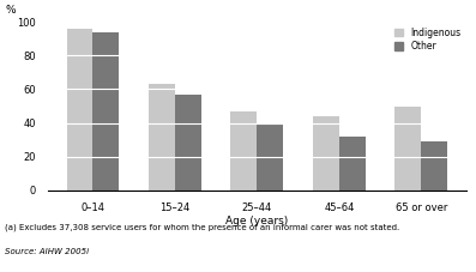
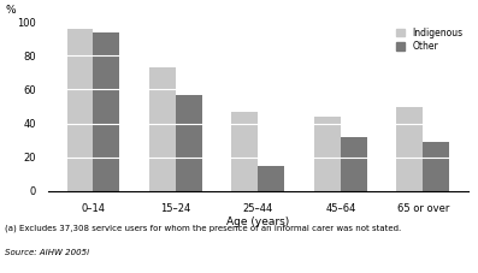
Indigenous/15–24: 63 -> 73
Other/25–44: 40 -> 15
